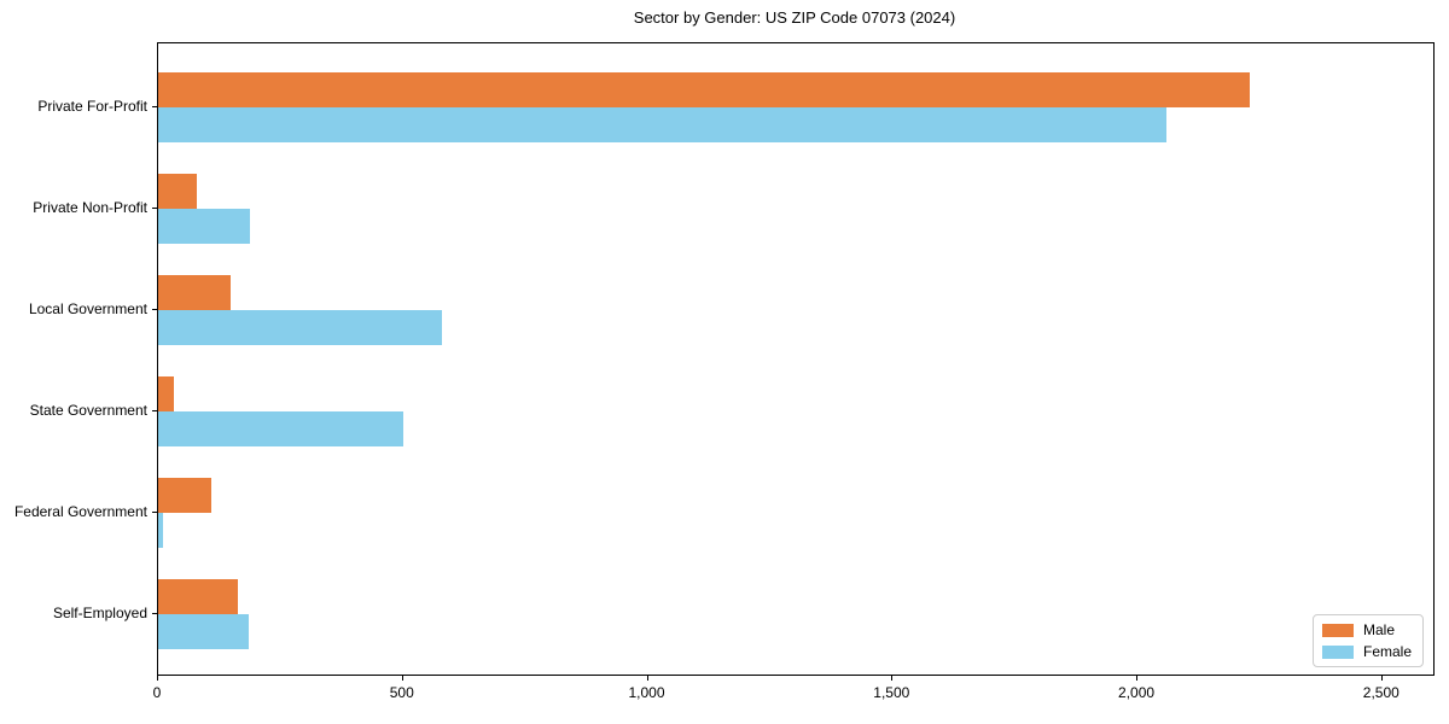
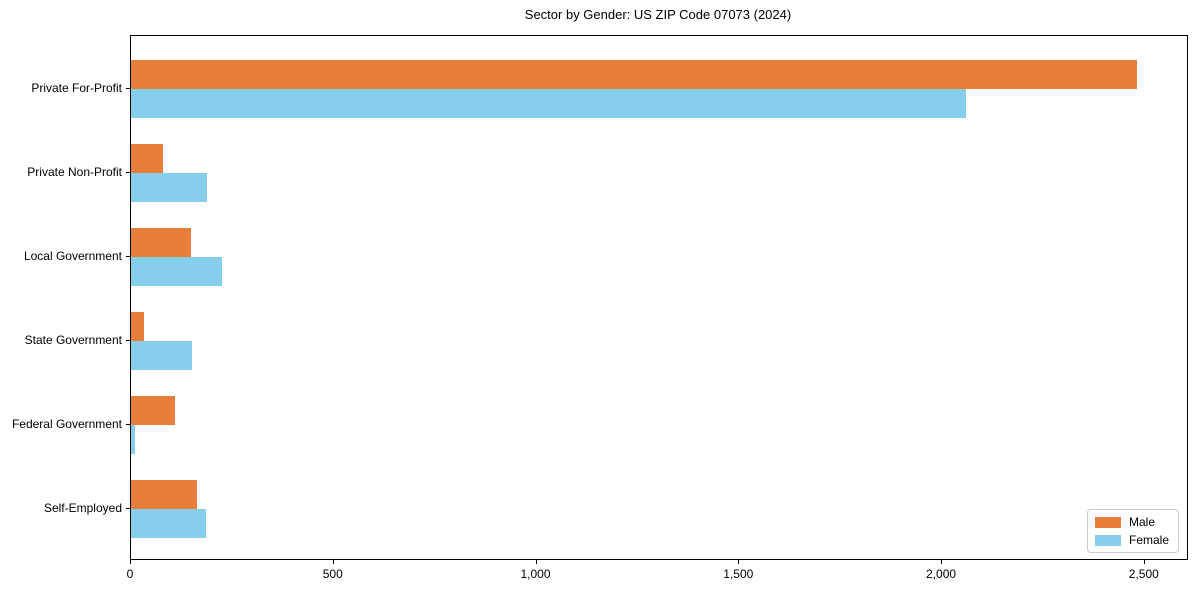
Male/Private For-Profit: 2230 -> 2480
Female/Local Government: 580 -> 220
Female/State Government: 500 -> 150
